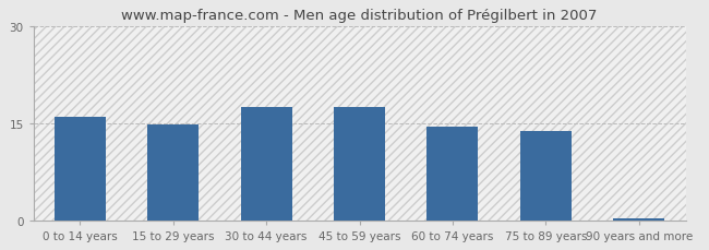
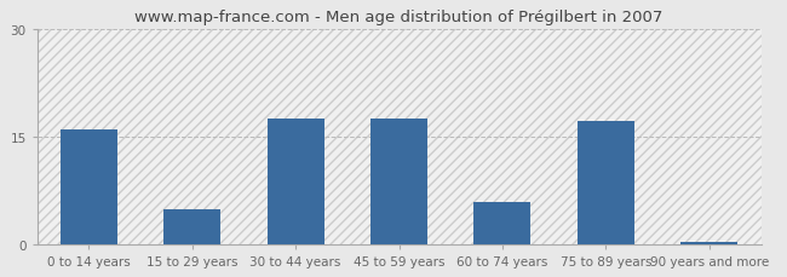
15 to 29 years: 14.8 -> 4.8
60 to 74 years: 14.5 -> 5.8
75 to 89 years: 13.8 -> 17.2
